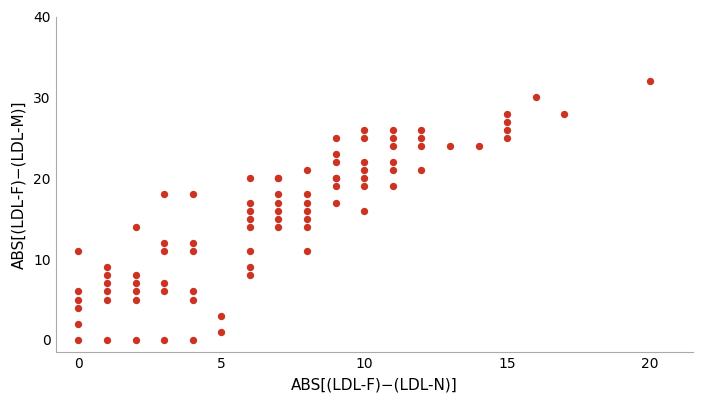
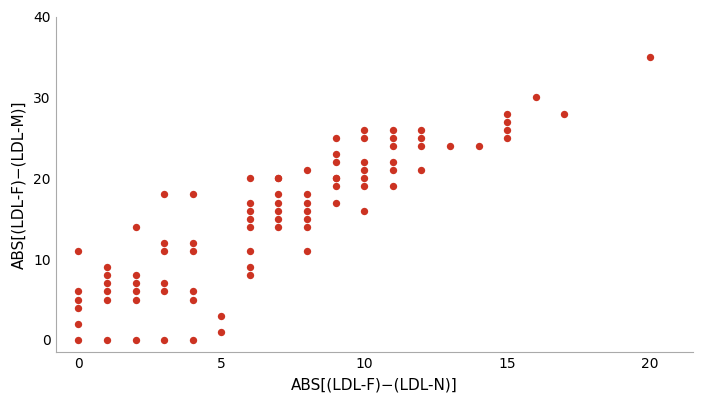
20: 32 -> 35
